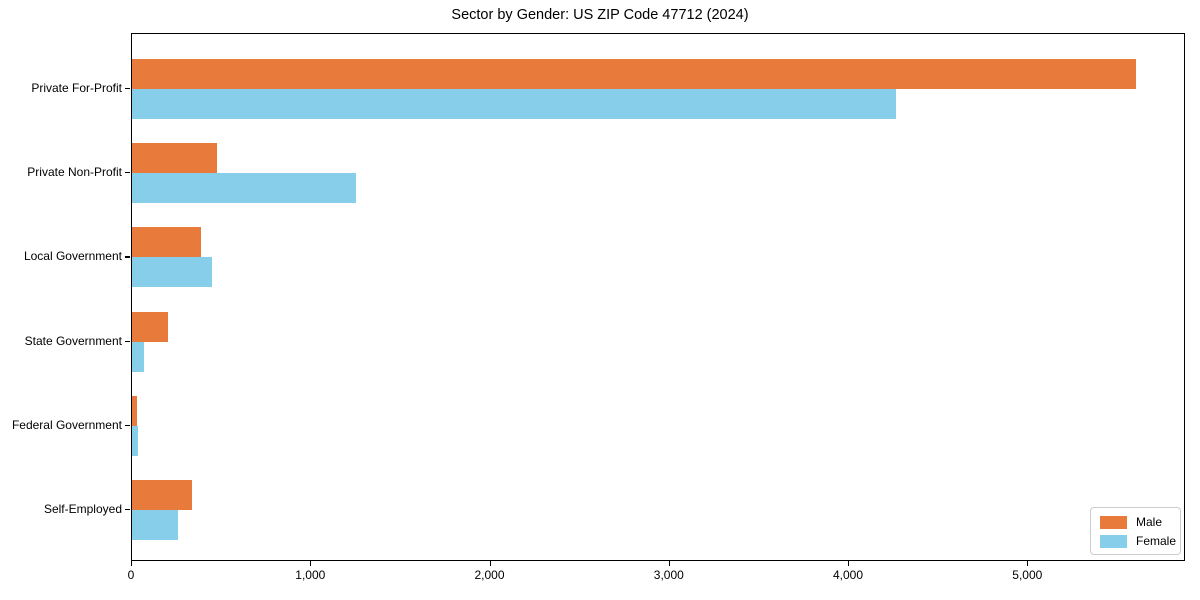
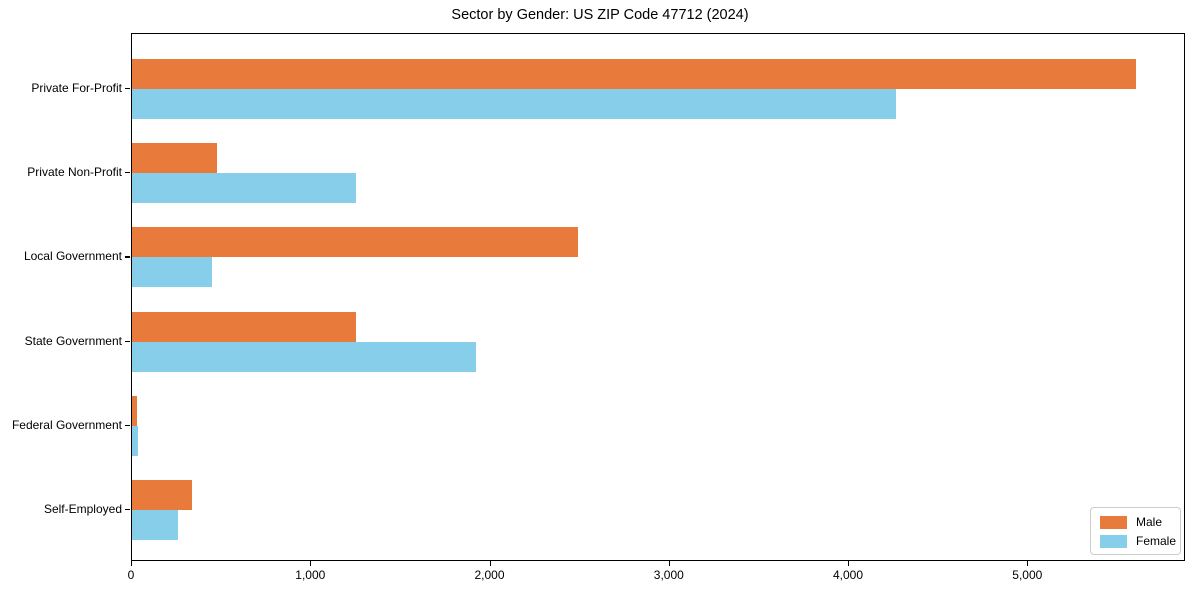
Male/Local Government: 380 -> 2490
Male/State Government: 200 -> 1250
Female/State Government: 60 -> 1920
